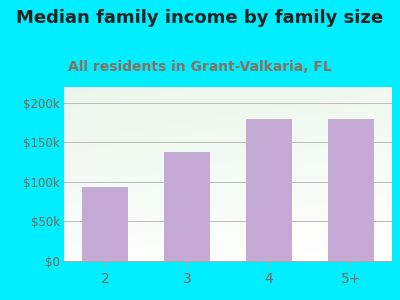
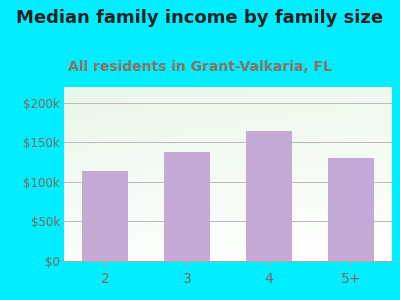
2: $93k -> $114k
4: $180k -> $164k
5+: $179k -> $130k
